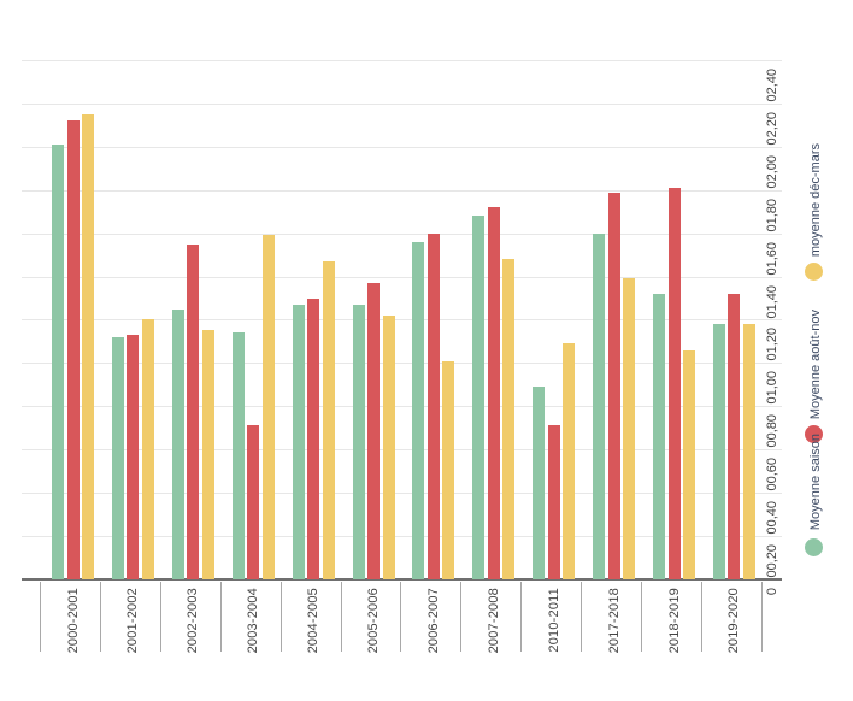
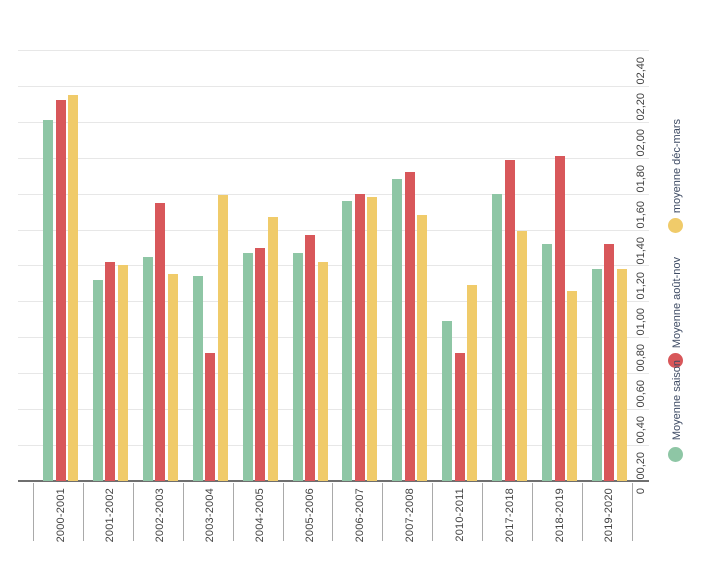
Moyenne août-nov/2001-2002: 1,13 -> 1,22
moyenne déc-mars/2006-2007: 1,01 -> 1,58
